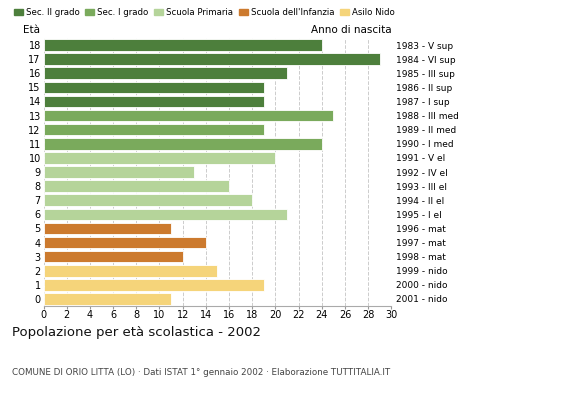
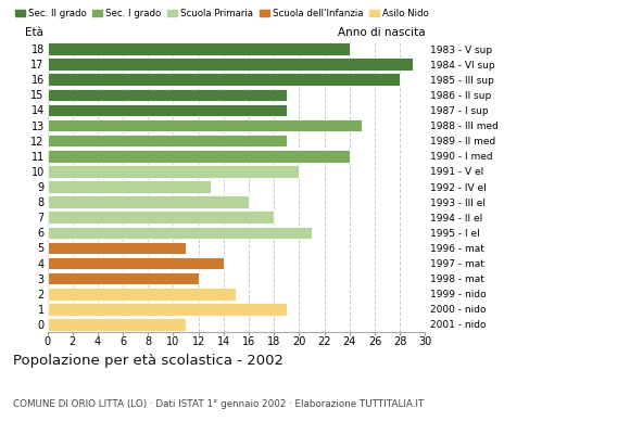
16: 21 -> 28
